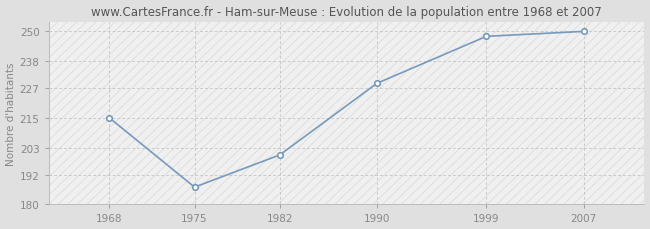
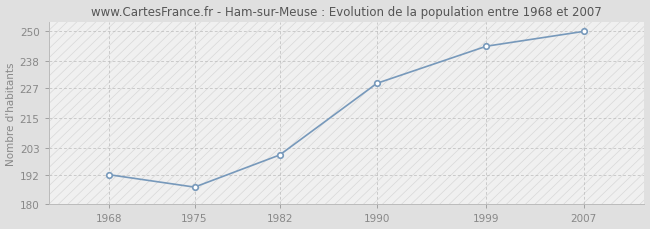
1968: 215 -> 192
1999: 248 -> 244
